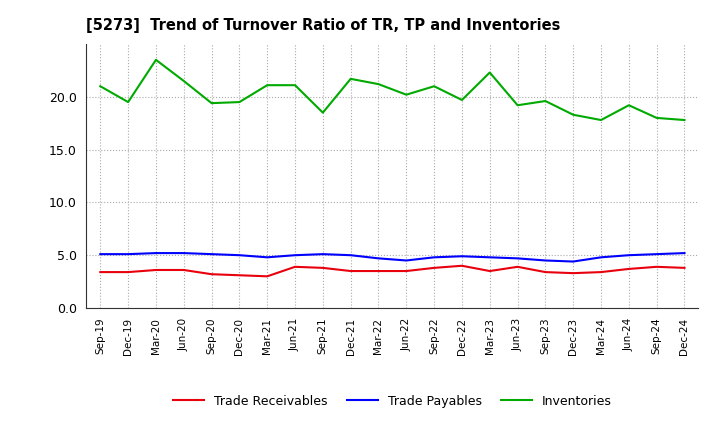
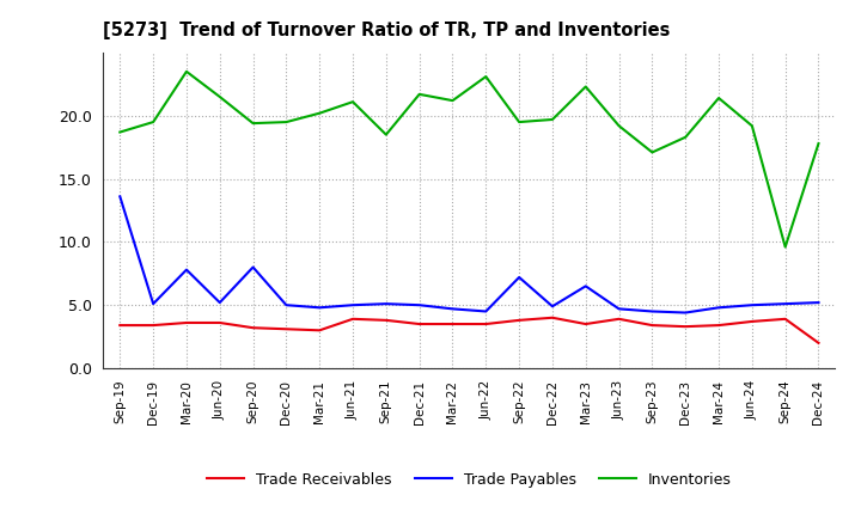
Trade Payables/Sep-19: 5.1 -> 13.6
Inventories/Sep-19: 21.0 -> 18.7
Trade Payables/Mar-20: 5.2 -> 7.8
Trade Payables/Sep-20: 5.1 -> 8.0
Inventories/Mar-21: 21.1 -> 20.2
Inventories/Jun-22: 20.2 -> 23.1
Trade Payables/Sep-22: 4.8 -> 7.2
Inventories/Sep-22: 21.0 -> 19.5
Trade Payables/Mar-23: 4.8 -> 6.5
Inventories/Sep-23: 19.6 -> 17.1
Inventories/Mar-24: 17.8 -> 21.4
Inventories/Sep-24: 18.0 -> 9.6
Trade Receivables/Dec-24: 3.8 -> 2.0
